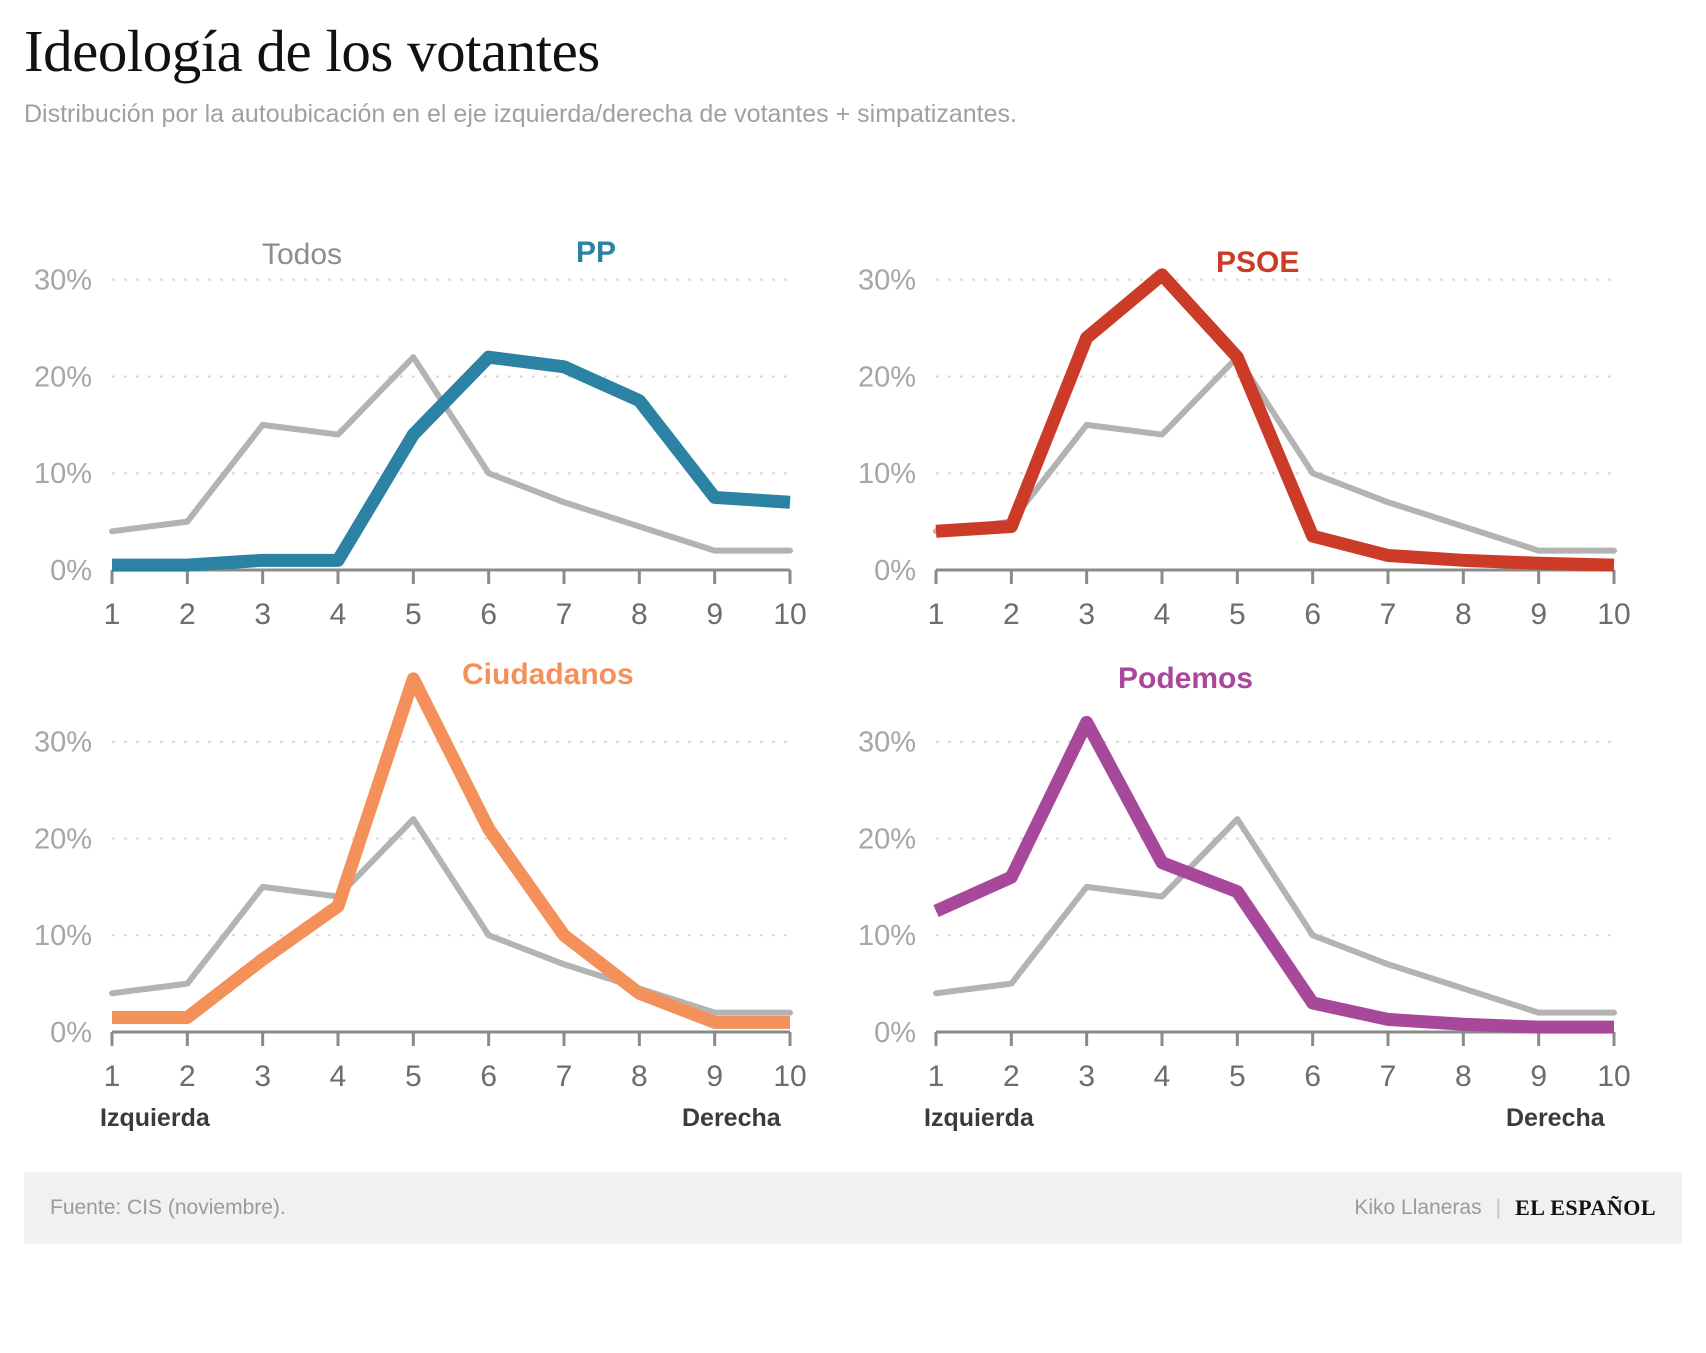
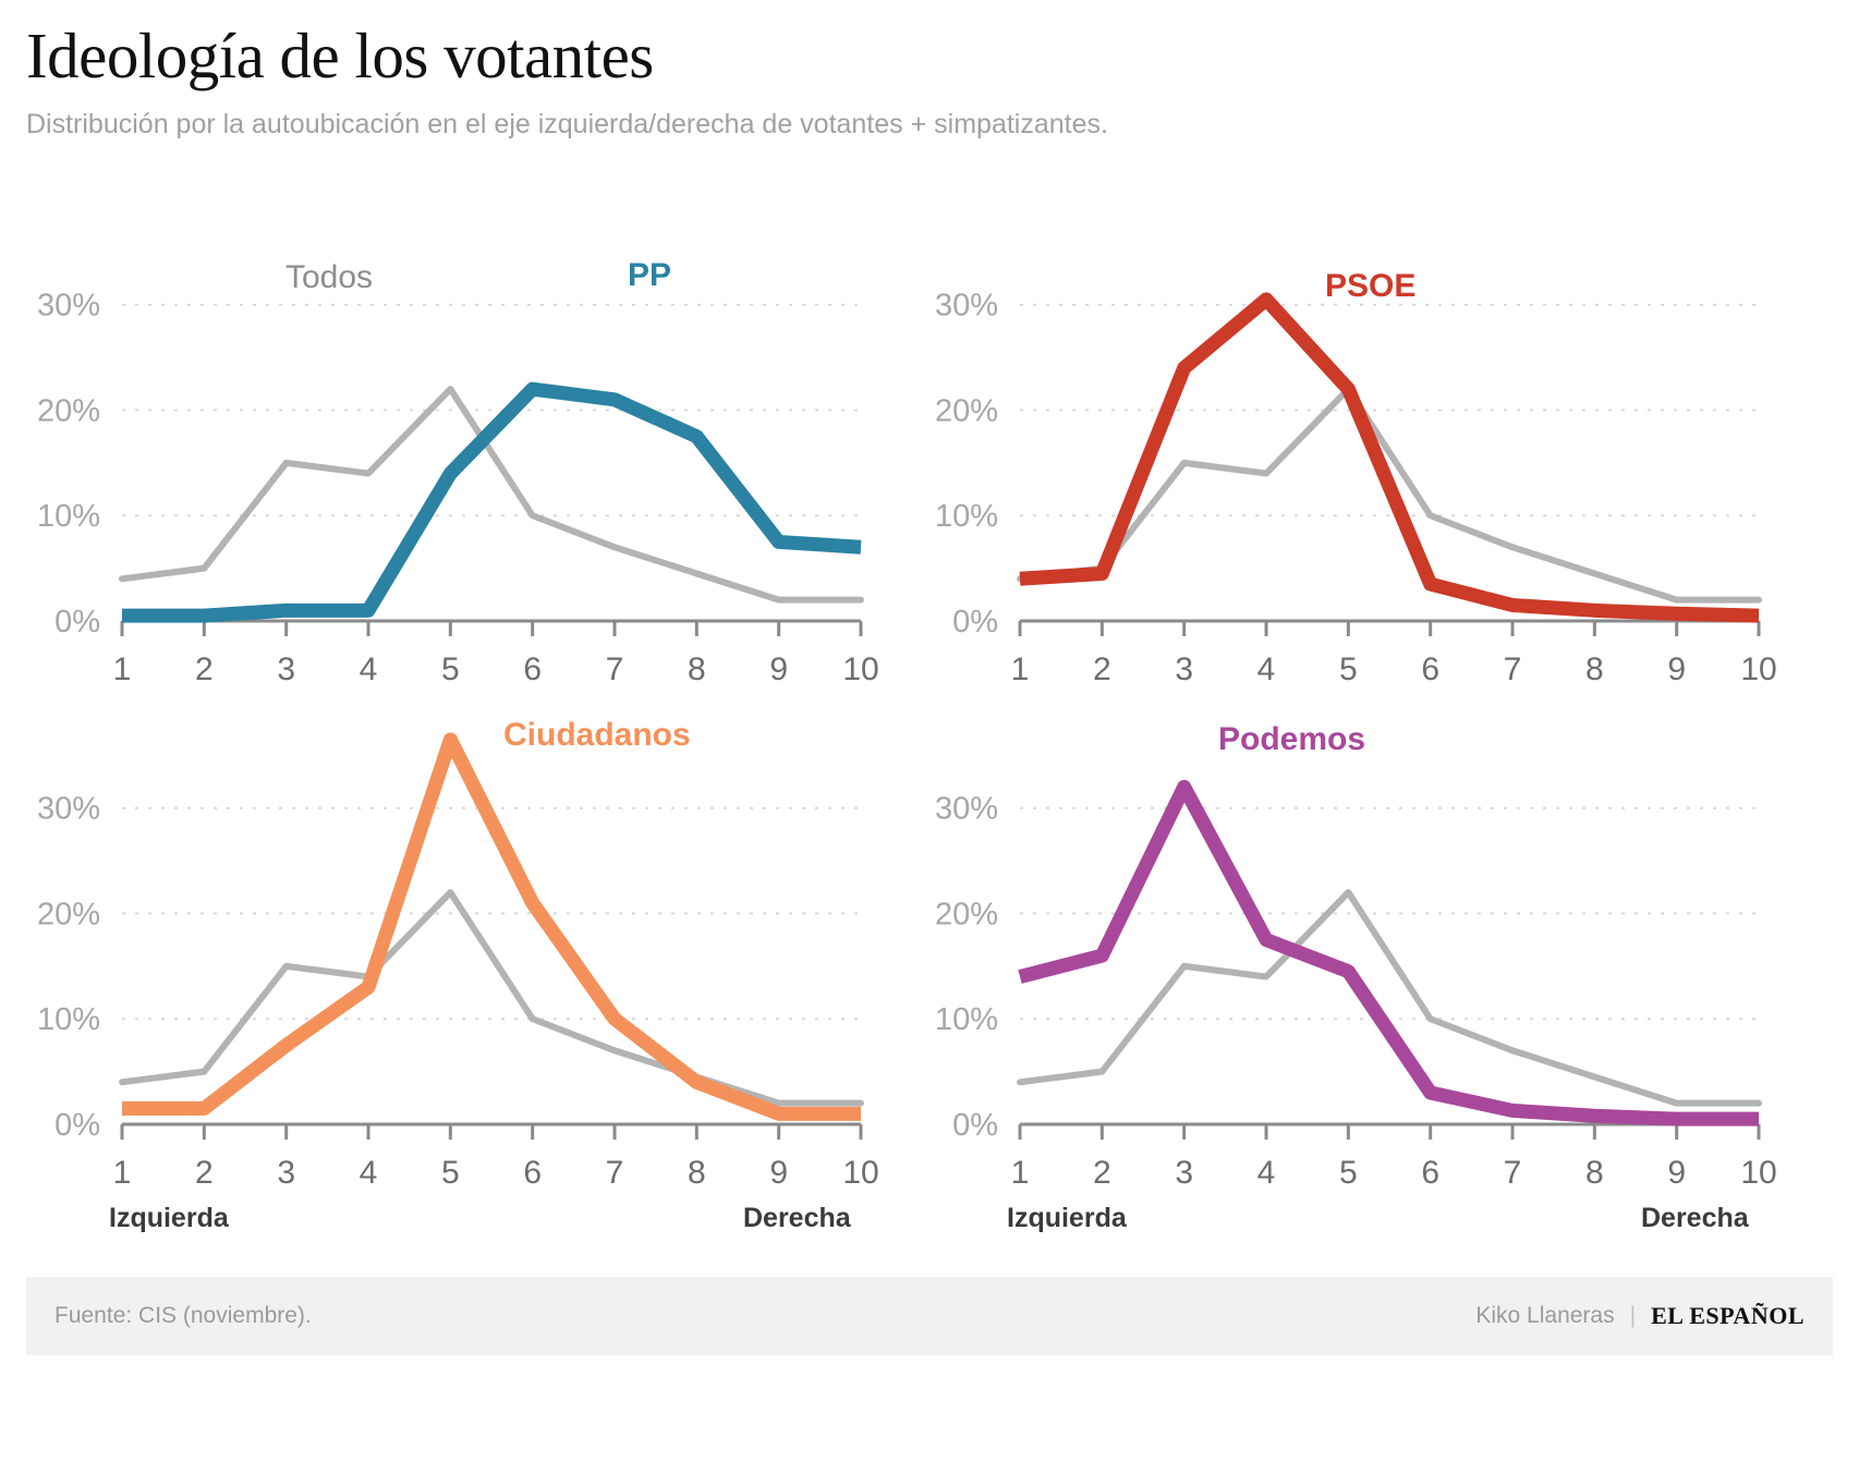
Podemos/1: 12% -> 14%
